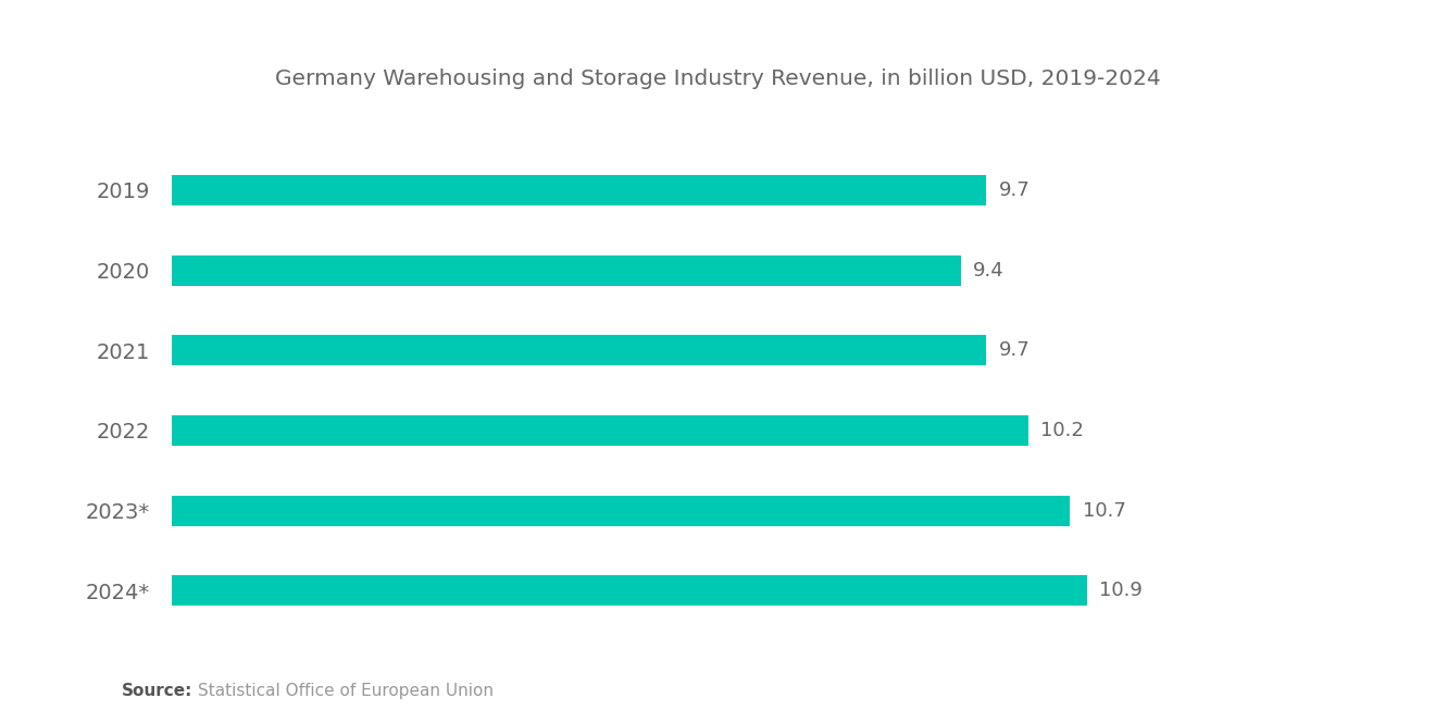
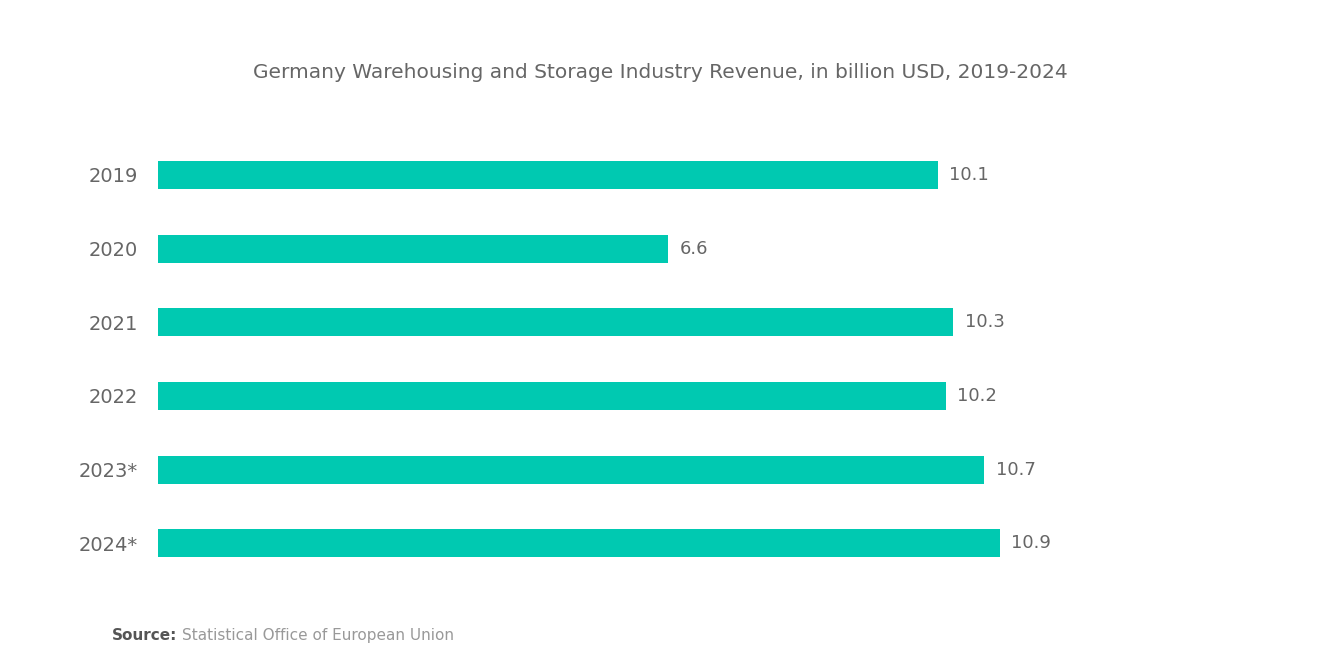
2019: 9.7 -> 10.1
2020: 9.4 -> 6.6
2021: 9.7 -> 10.3
